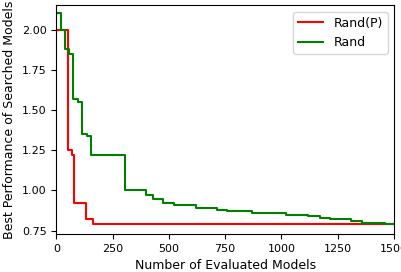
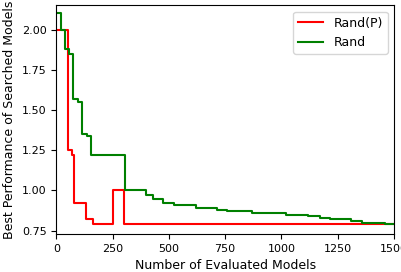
Rand(P)/250: 0.79 -> 1.00
